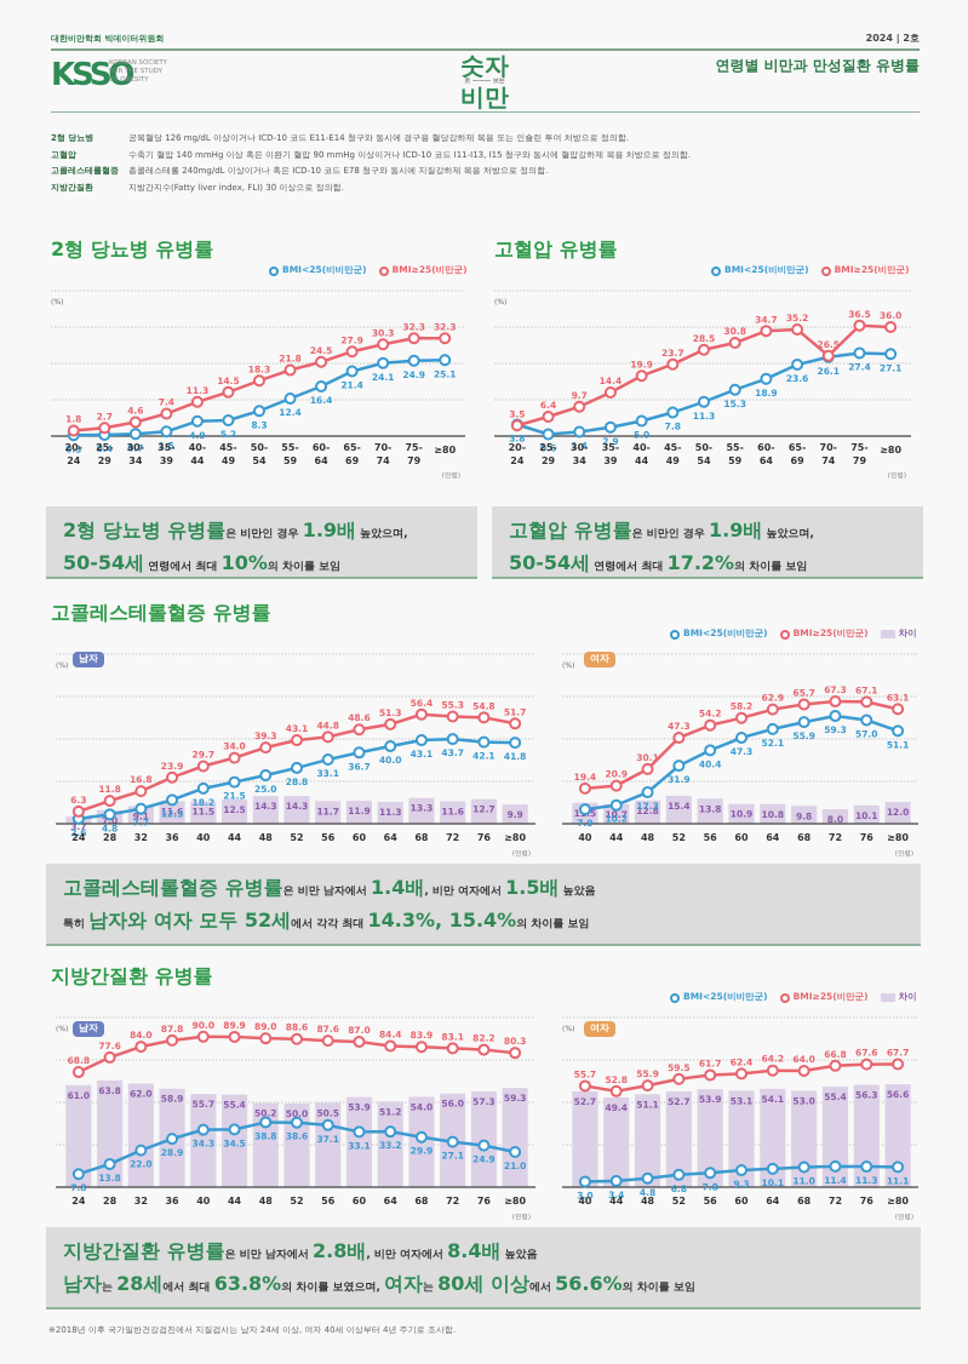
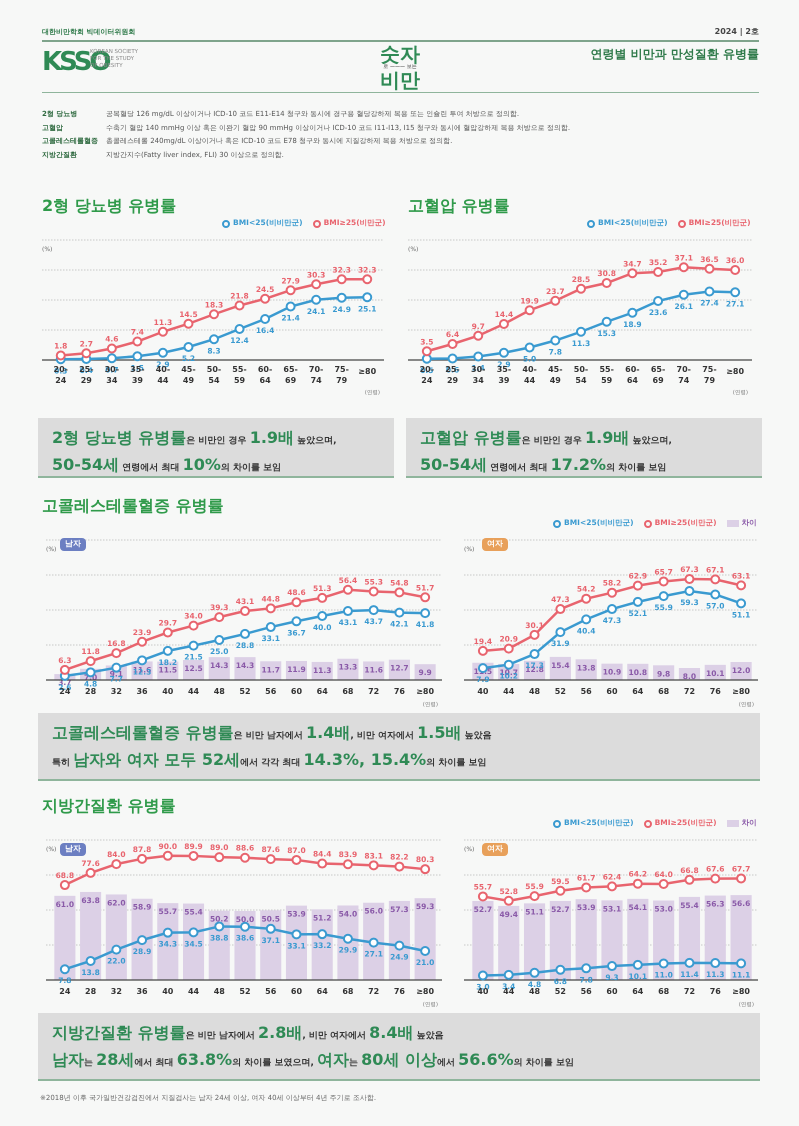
2형 당뇨병 유병률/BMI<25(비비만군)/40-44: 4.9 -> 2.9
고혈압 유병률/BMI<25(비비만군)/20-24: 3.8 -> 0.5
고혈압 유병률/BMI≥25(비만군)/70-74: 26.5 -> 37.1
